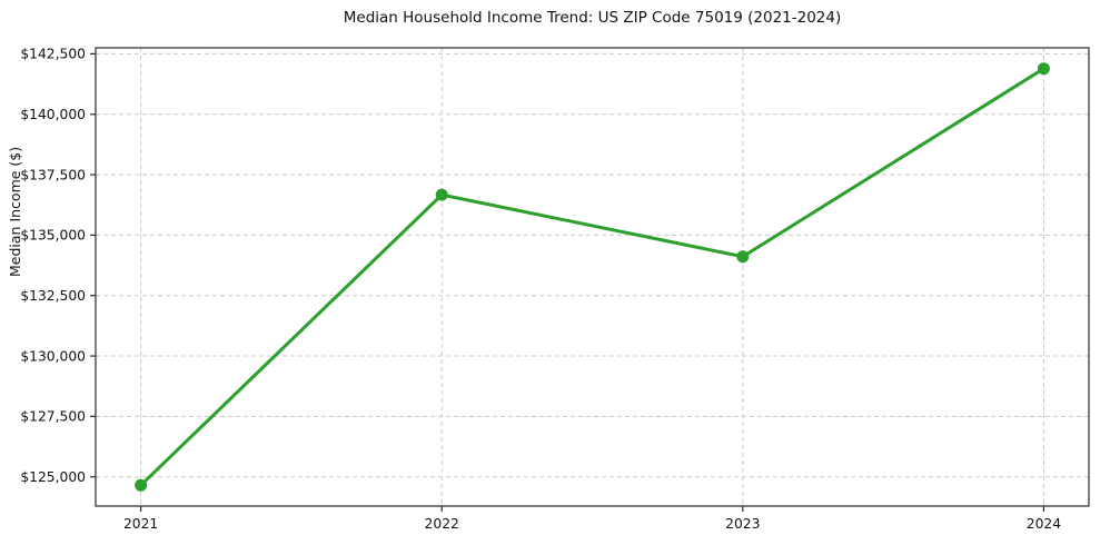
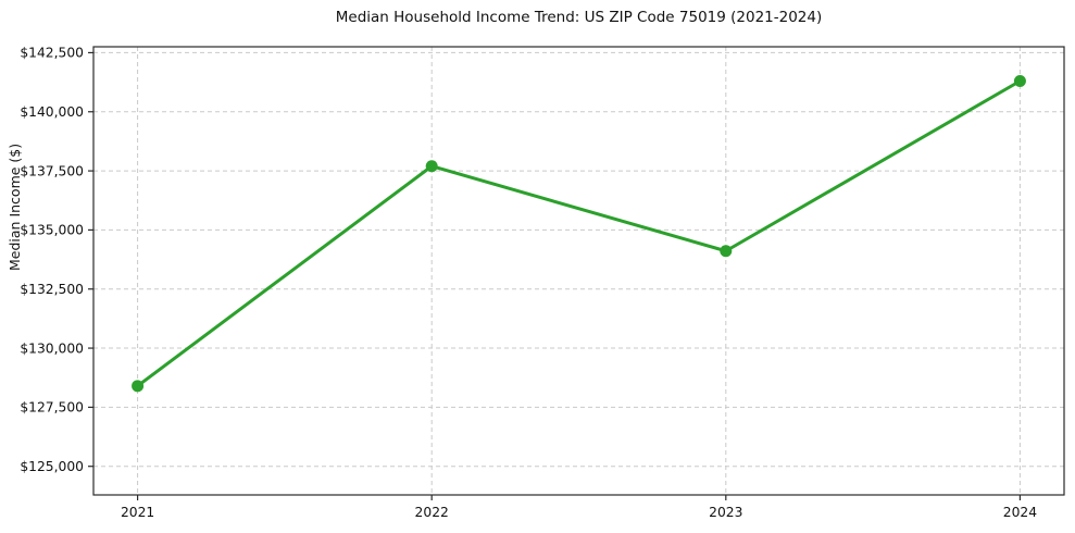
2021: $124600 -> $128400
2022: $136700 -> $137700
2024: $141900 -> $141300
